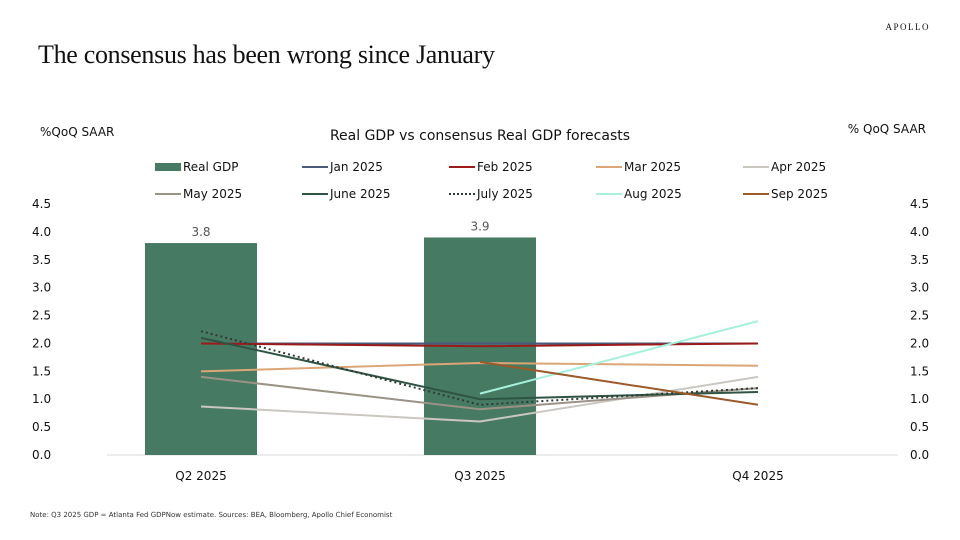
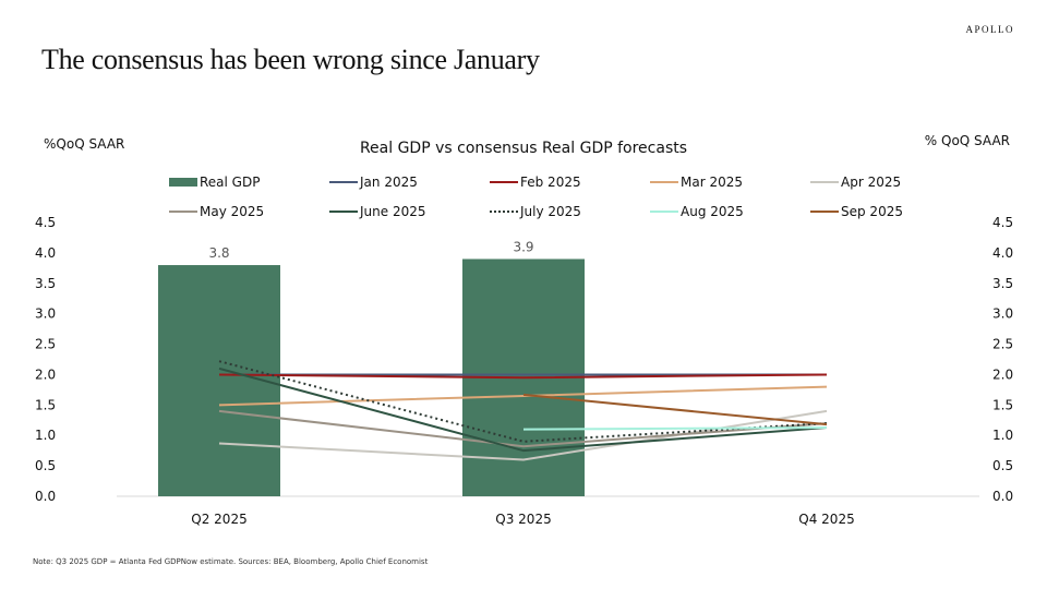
June 2025/Q3 2025: 1.0 -> 0.8
Mar 2025/Q4 2025: 1.6 -> 1.8
Aug 2025/Q4 2025: 2.4 -> 1.1
Sep 2025/Q4 2025: 0.9 -> 1.2
